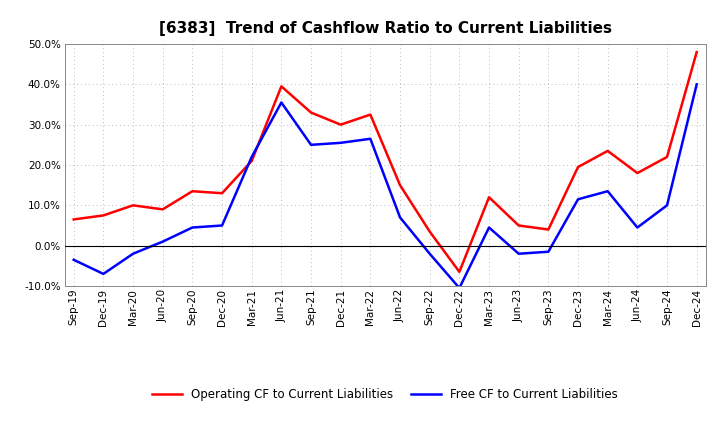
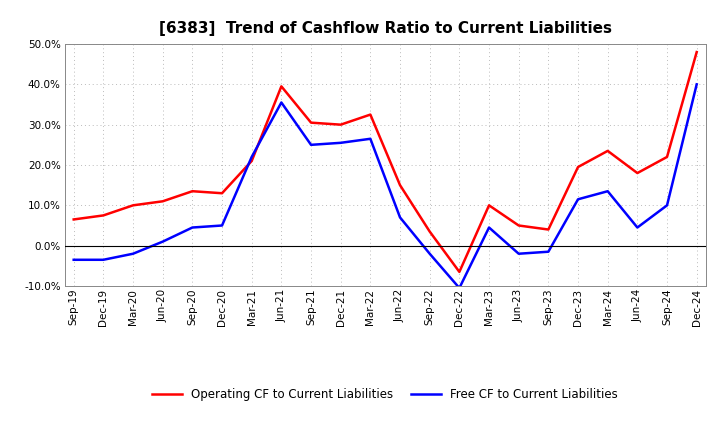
Free CF to Current Liabilities/Dec-19: -7.0% -> -3.5%
Operating CF to Current Liabilities/Jun-20: 9.0% -> 11.0%
Operating CF to Current Liabilities/Sep-21: 33.0% -> 30.5%
Operating CF to Current Liabilities/Mar-23: 12.0% -> 10.0%
